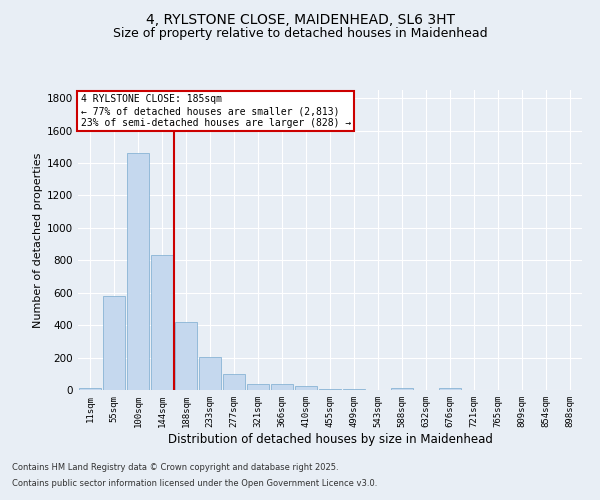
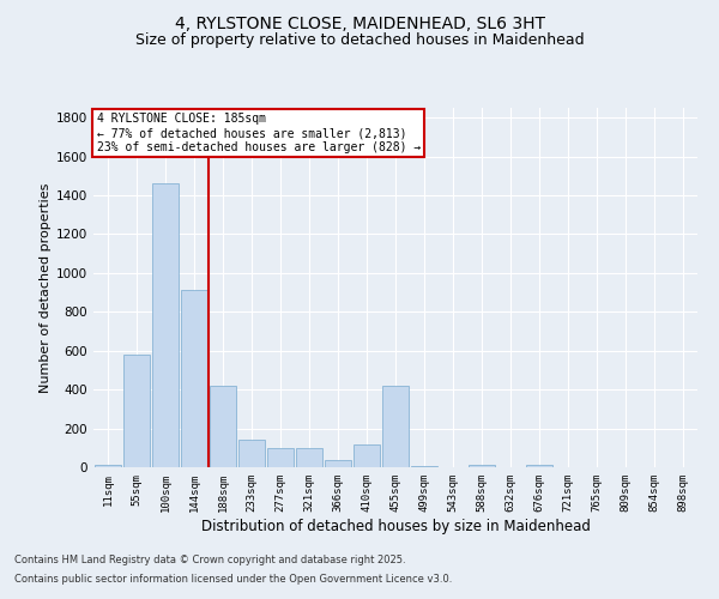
144sqm: 830 -> 910
233sqm: 200 -> 140
321sqm: 40 -> 100
410sqm: 20 -> 120
455sqm: 0 -> 420
